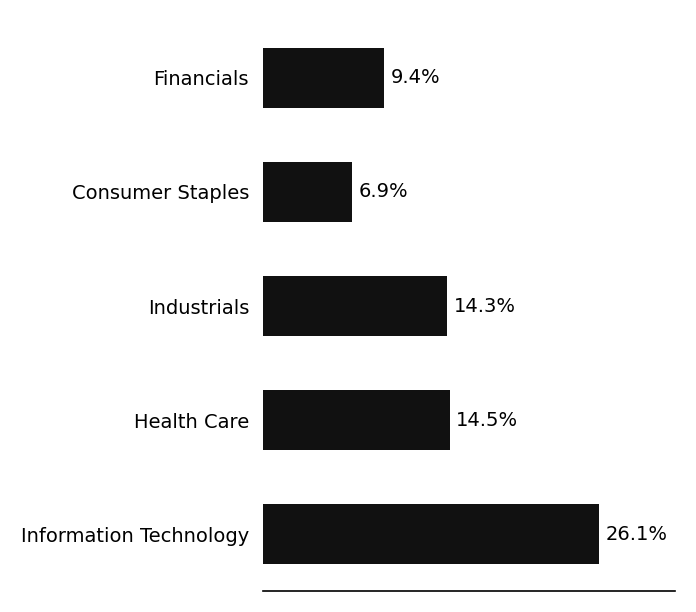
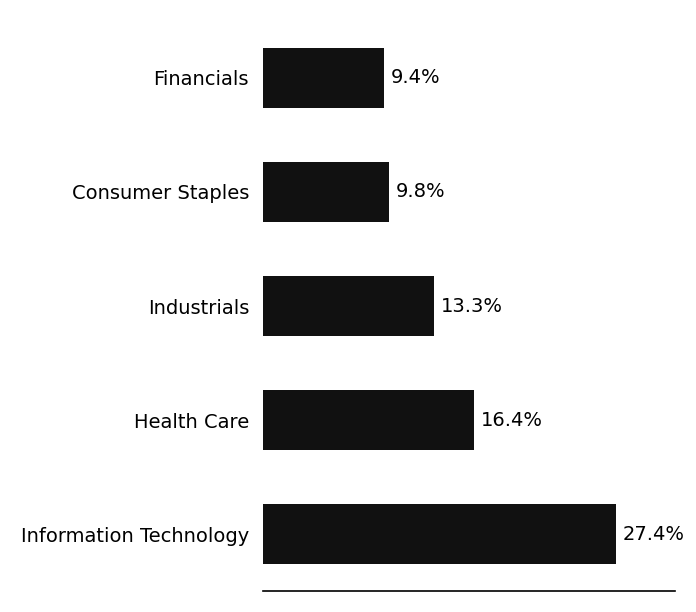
Consumer Staples: 6.9% -> 9.8%
Industrials: 14.3% -> 13.3%
Health Care: 14.5% -> 16.4%
Information Technology: 26.1% -> 27.4%
